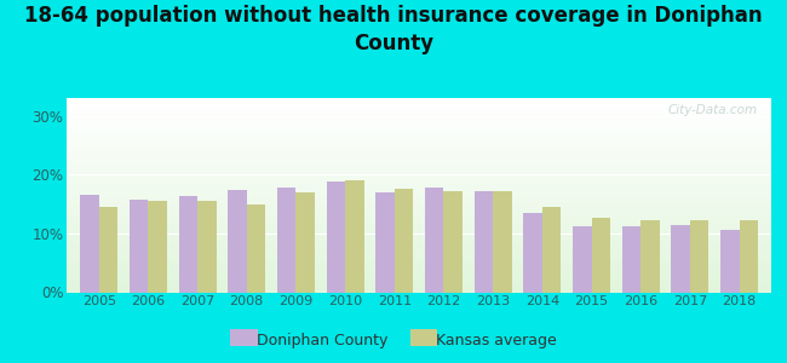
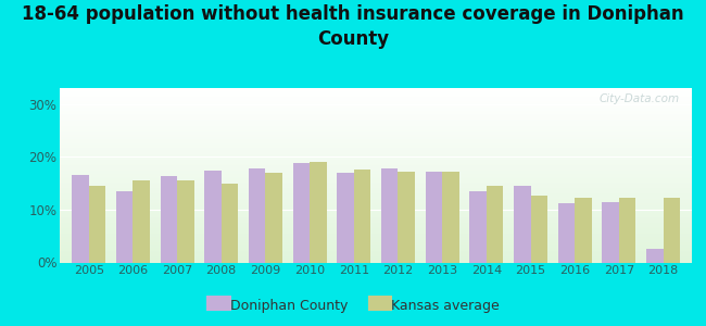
Doniphan County/2006: 15.7% -> 13.5%
Doniphan County/2015: 11.2% -> 14.5%
Doniphan County/2018: 10.5% -> 2.5%
